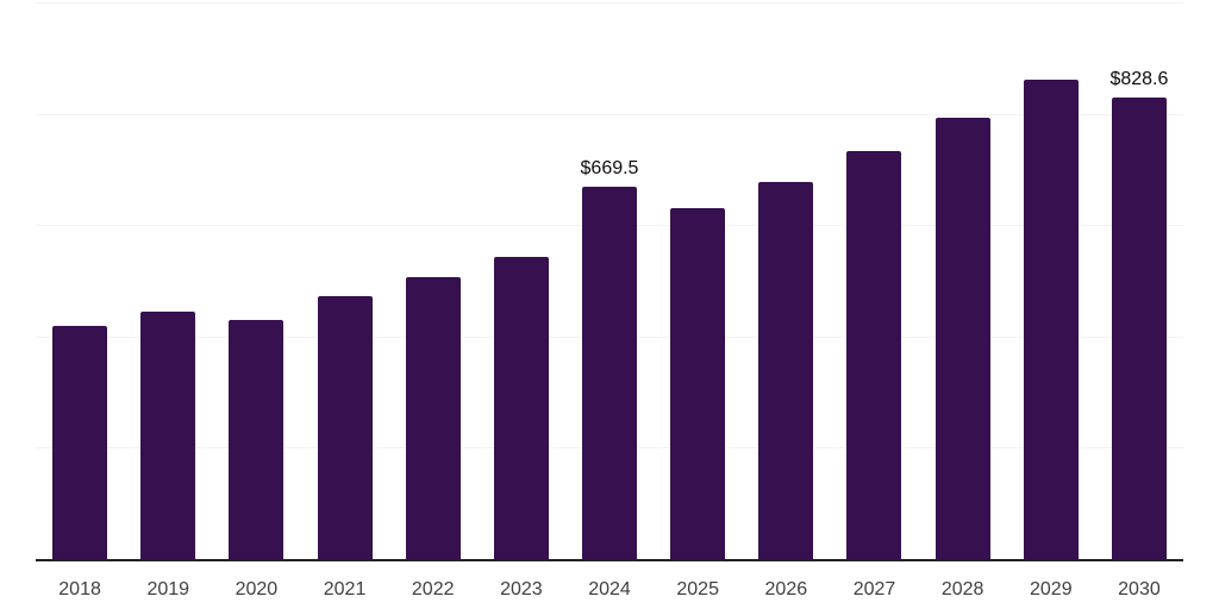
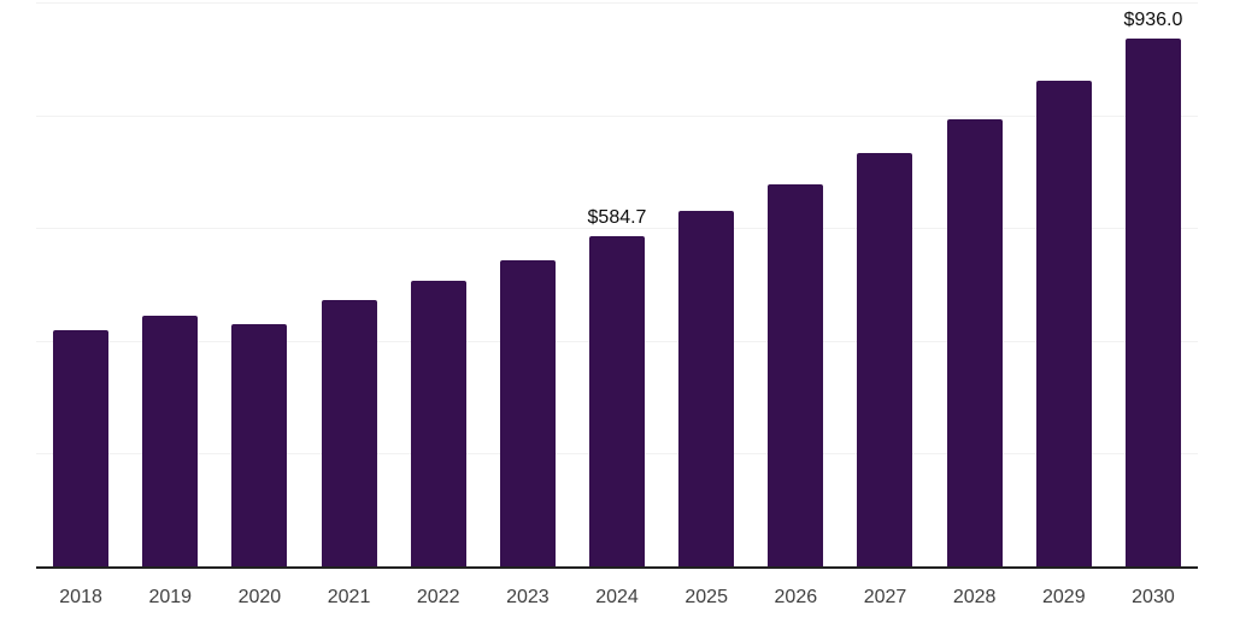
2024: $669.5 -> $584.7
2030: $828.6 -> $936.0
